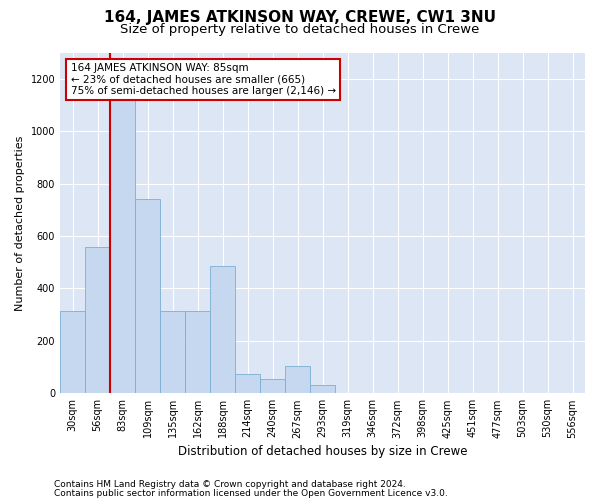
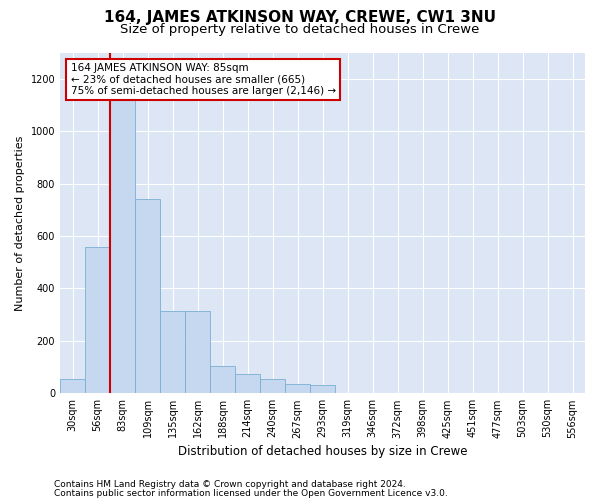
30sqm: 315 -> 55
188sqm: 485 -> 105
267sqm: 105 -> 35
